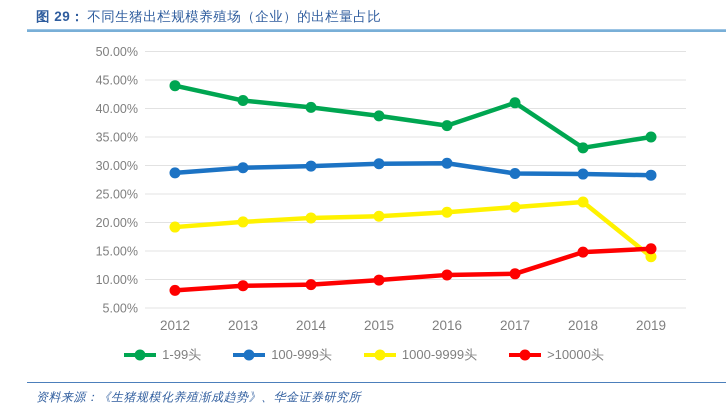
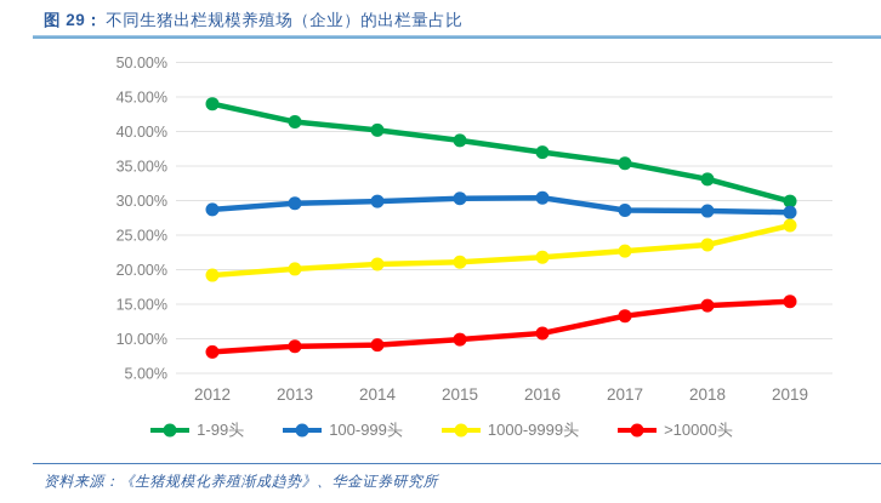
1-99头/2017: 41% -> 35%
>10000头/2017: 11% -> 13%
1-99头/2019: 35% -> 30%
1000-9999头/2019: 14% -> 26%
